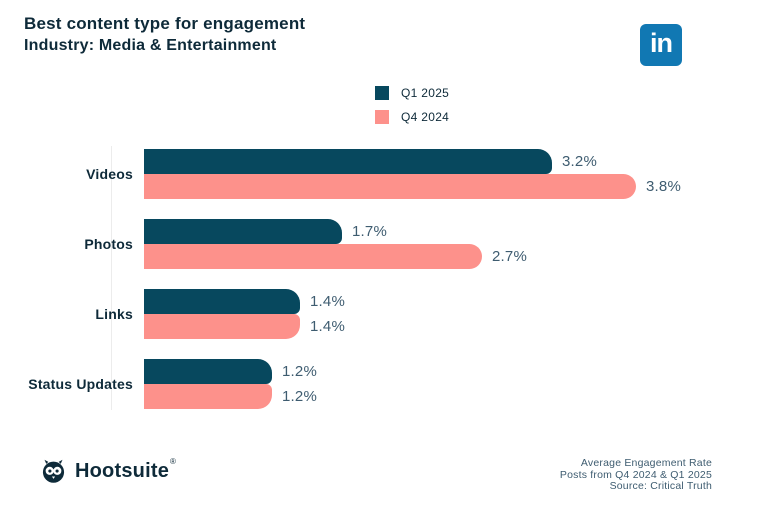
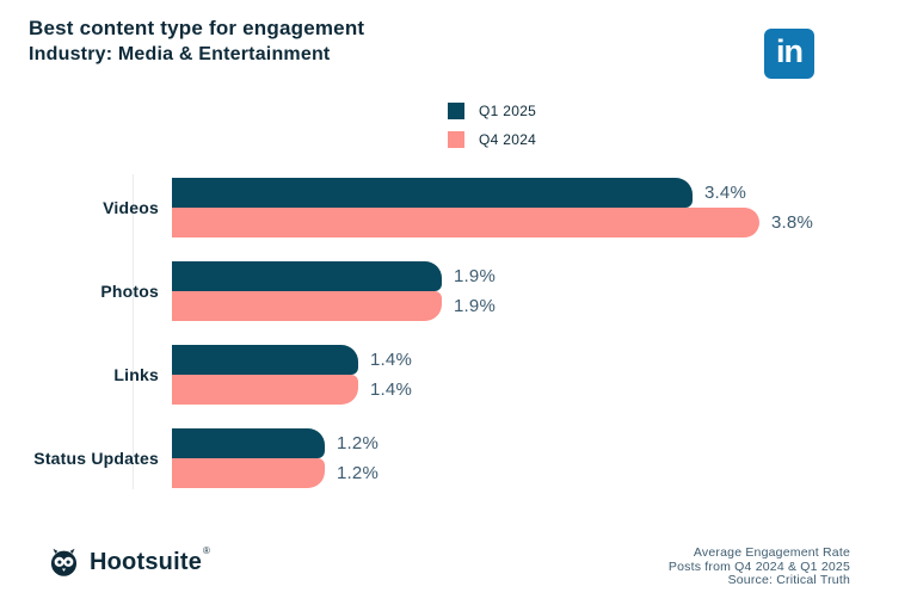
Q1 2025/Videos: 3.2% -> 3.4%
Q1 2025/Photos: 1.7% -> 1.9%
Q4 2024/Photos: 2.7% -> 1.9%
